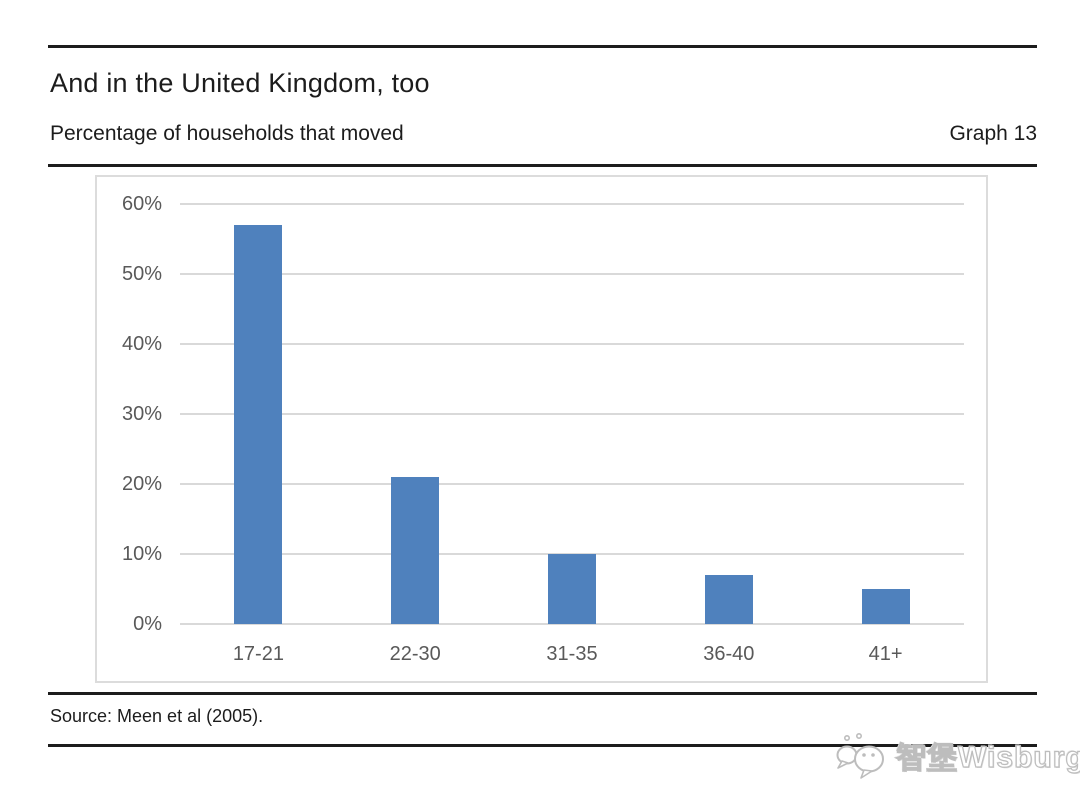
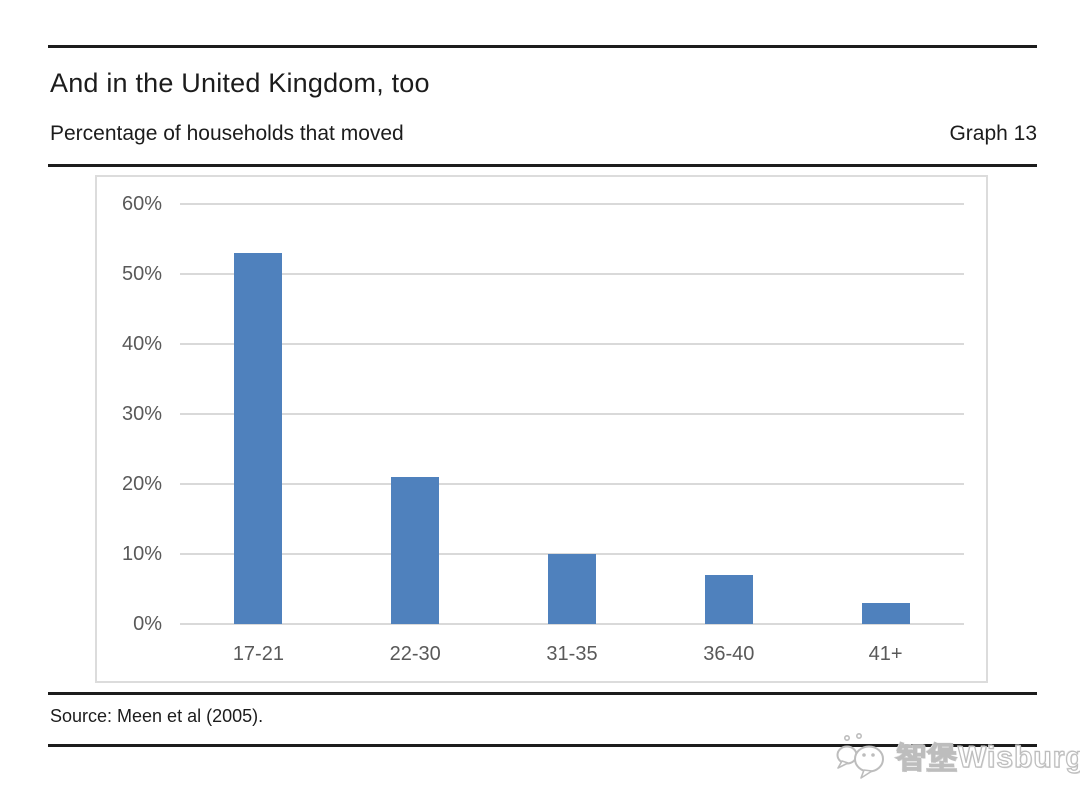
17-21: 57% -> 53%
41+: 5% -> 3%
